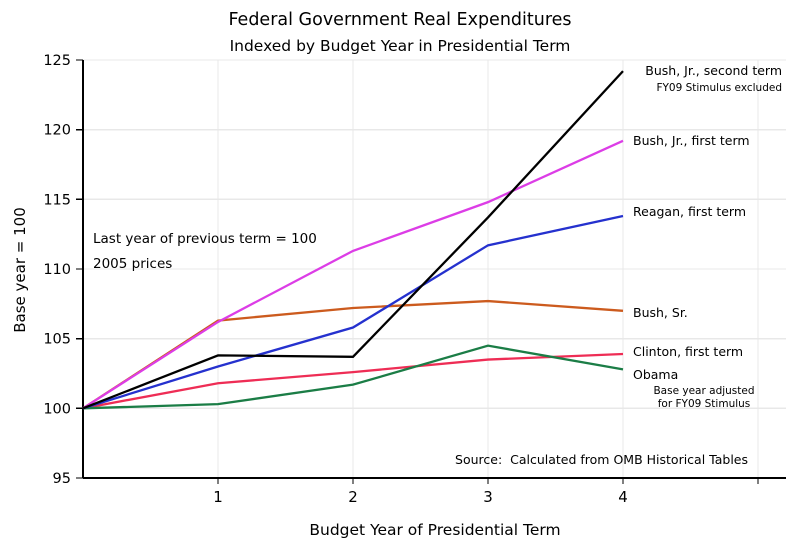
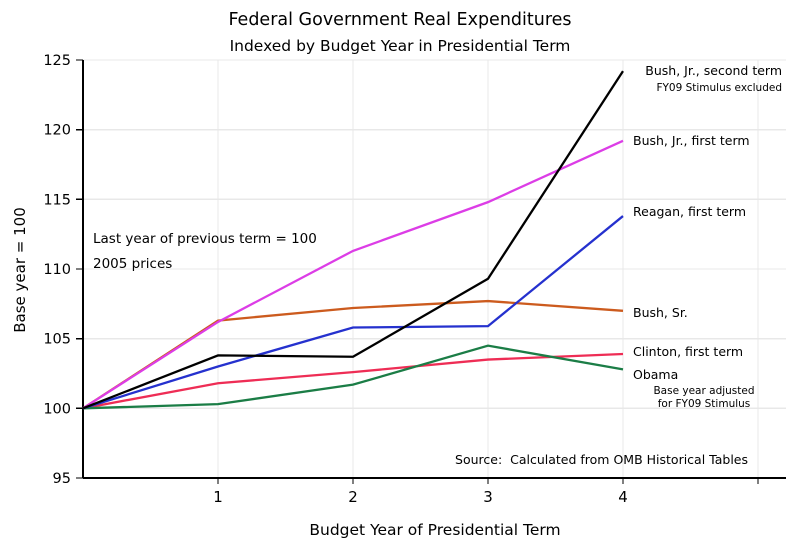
Bush, Jr., second term/3: 113.7 -> 109.3
Reagan, first term/3: 111.7 -> 105.9
